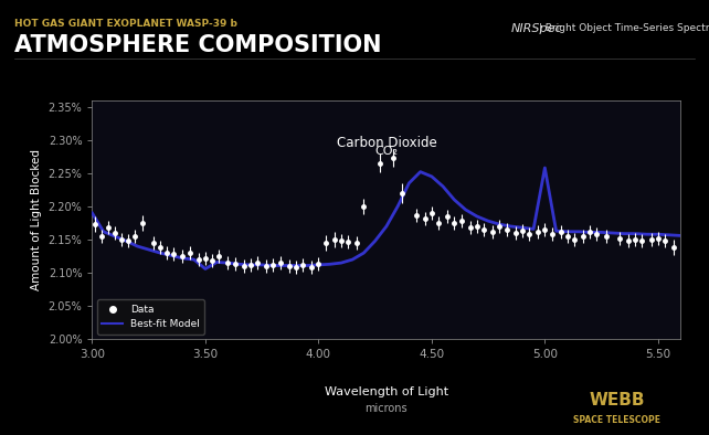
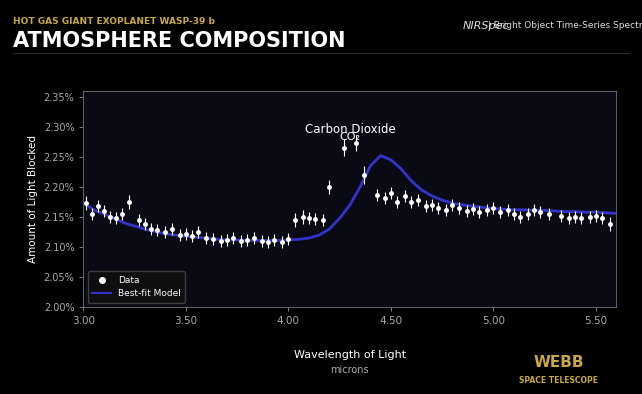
Best-fit Model/3.00: 2.190% -> 2.173%
Best-fit Model/3.50: 2.106% -> 2.118%
Best-fit Model/5.00: 2.258% -> 2.164%
